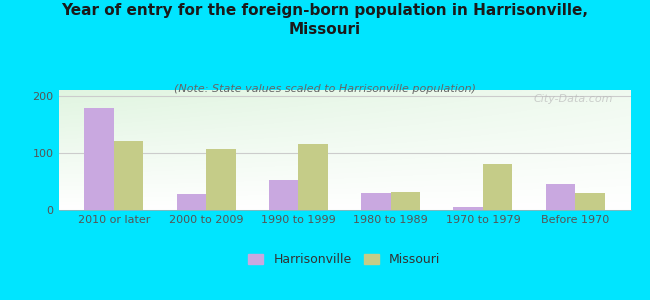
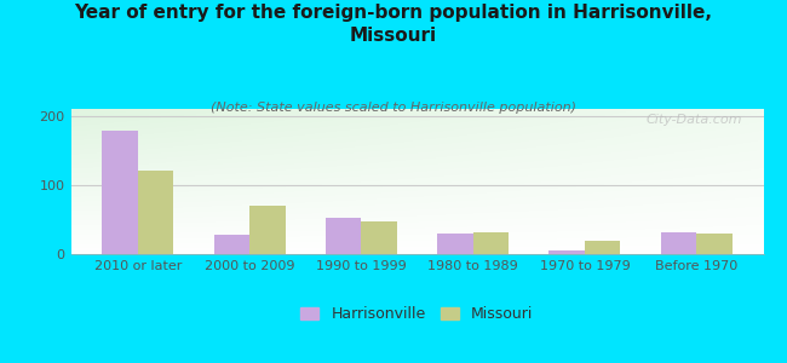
Missouri/2000 to 2009: 106 -> 70
Missouri/1990 to 1999: 116 -> 47
Missouri/1970 to 1979: 80 -> 20
Harrisonville/Before 1970: 46 -> 32
